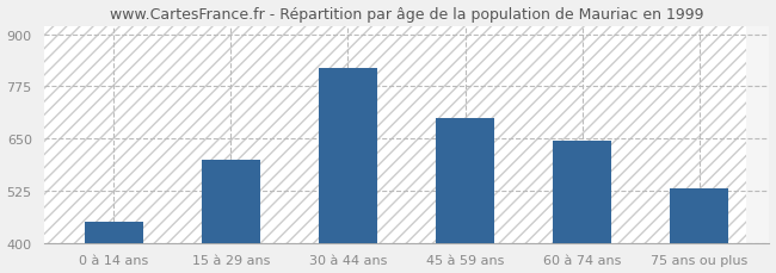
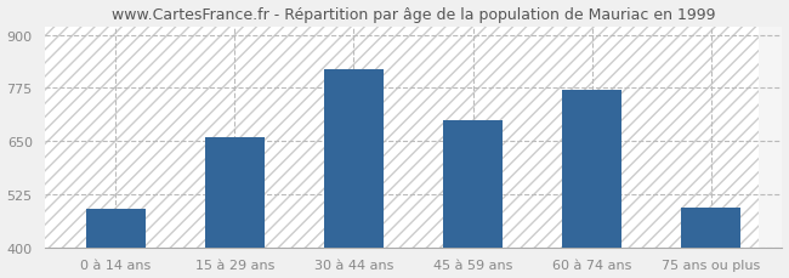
0 à 14 ans: 450 -> 490
15 à 29 ans: 600 -> 660
60 à 74 ans: 645 -> 770
75 ans ou plus: 530 -> 492
